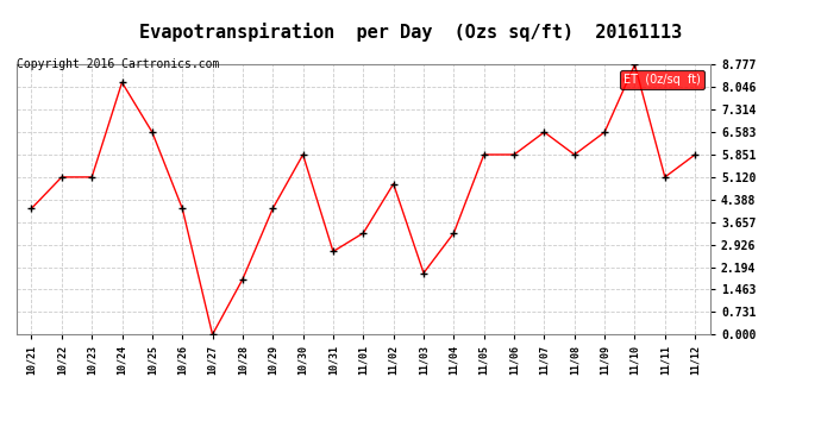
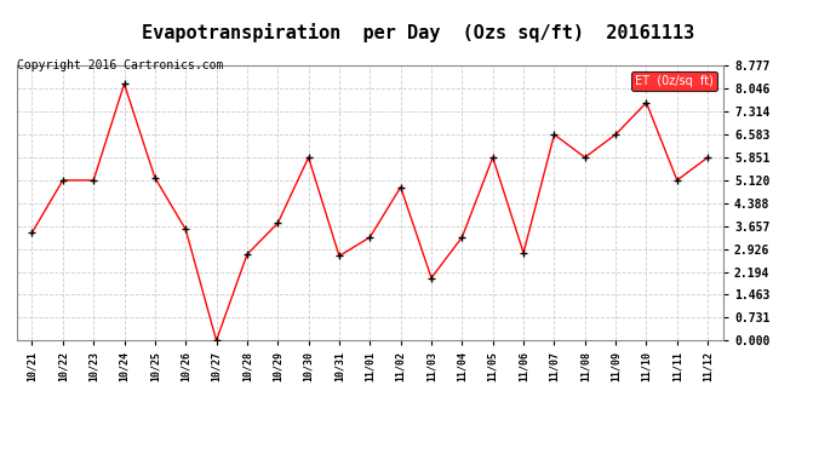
10/21: 4.10 -> 3.45
10/25: 6.58 -> 5.20
10/26: 4.10 -> 3.55
10/28: 1.80 -> 2.75
10/29: 4.10 -> 3.75
11/06: 5.85 -> 2.80
11/10: 8.78 -> 7.60
